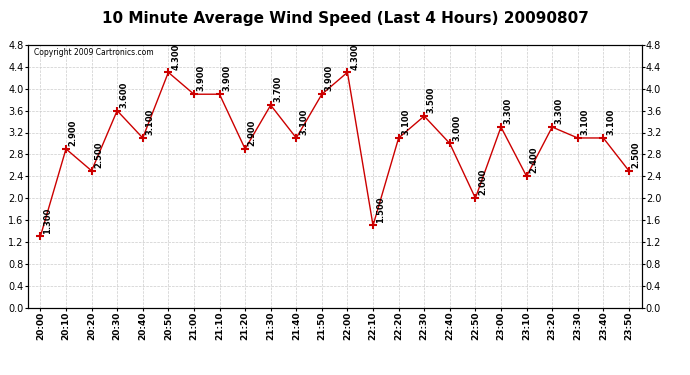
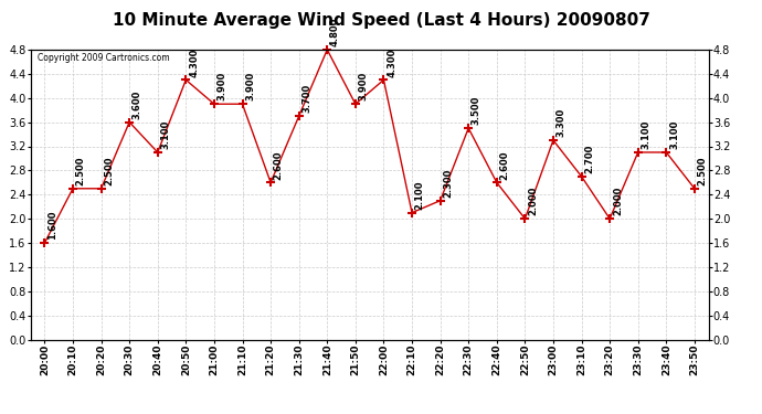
20:00: 1.300 -> 1.600
20:10: 2.900 -> 2.500
21:20: 2.900 -> 2.600
21:40: 3.1 -> 4.8
22:10: 1.500 -> 2.100
22:20: 3.100 -> 2.300
22:40: 3.000 -> 2.600
23:10: 2.400 -> 2.700
23:20: 3.300 -> 2.000
